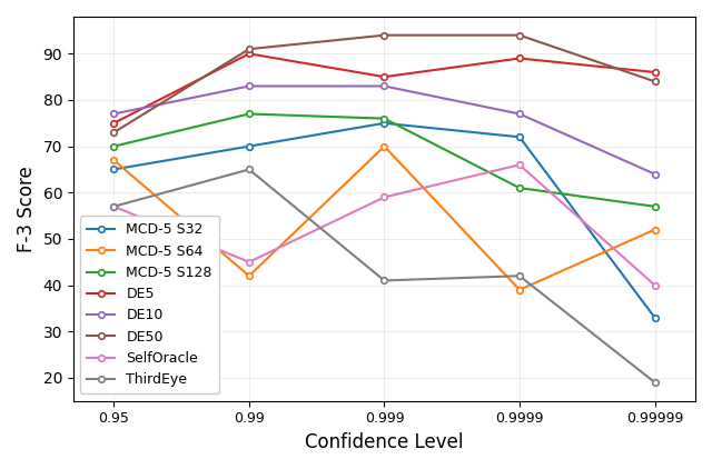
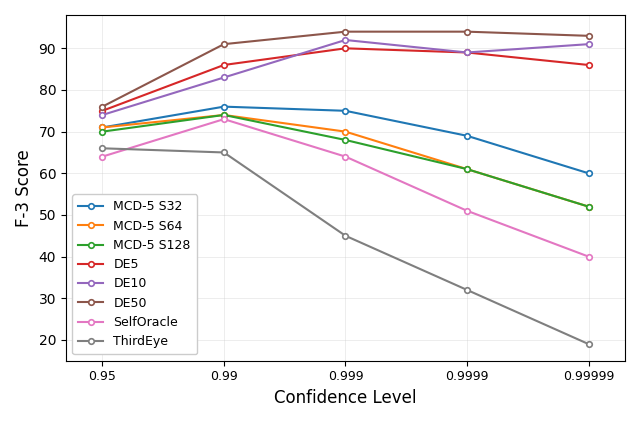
MCD-5 S32/0.95: 65 -> 71
MCD-5 S64/0.95: 67 -> 71
DE10/0.95: 77 -> 74
DE50/0.95: 73 -> 76
SelfOracle/0.95: 57 -> 64
ThirdEye/0.95: 57 -> 66
MCD-5 S32/0.99: 70 -> 76
MCD-5 S64/0.99: 42 -> 74
MCD-5 S128/0.99: 77 -> 74
DE5/0.99: 90 -> 86
SelfOracle/0.99: 45 -> 73
MCD-5 S128/0.999: 76 -> 68
DE5/0.999: 85 -> 90
DE10/0.999: 83 -> 92
SelfOracle/0.999: 59 -> 64
ThirdEye/0.999: 41 -> 45
MCD-5 S32/0.9999: 72 -> 69
MCD-5 S64/0.9999: 39 -> 61
DE10/0.9999: 77 -> 89
SelfOracle/0.9999: 66 -> 51
ThirdEye/0.9999: 42 -> 32
MCD-5 S32/0.99999: 33 -> 60
MCD-5 S128/0.99999: 57 -> 52
DE10/0.99999: 64 -> 91
DE50/0.99999: 84 -> 93
